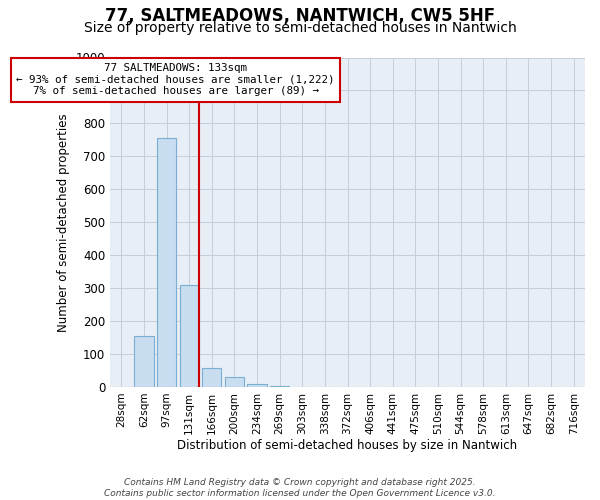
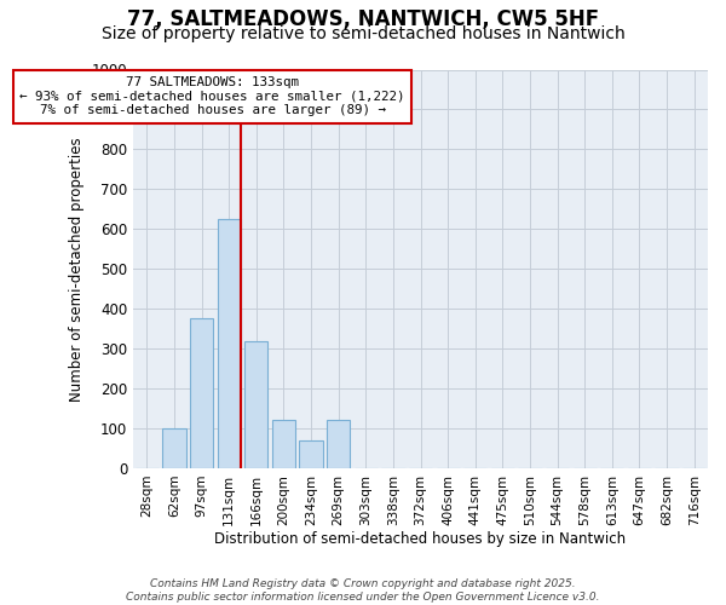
62sqm: 155 -> 100
97sqm: 755 -> 375
131sqm: 310 -> 625
166sqm: 57 -> 320
200sqm: 30 -> 120
234sqm: 8 -> 70
269sqm: 3 -> 120
